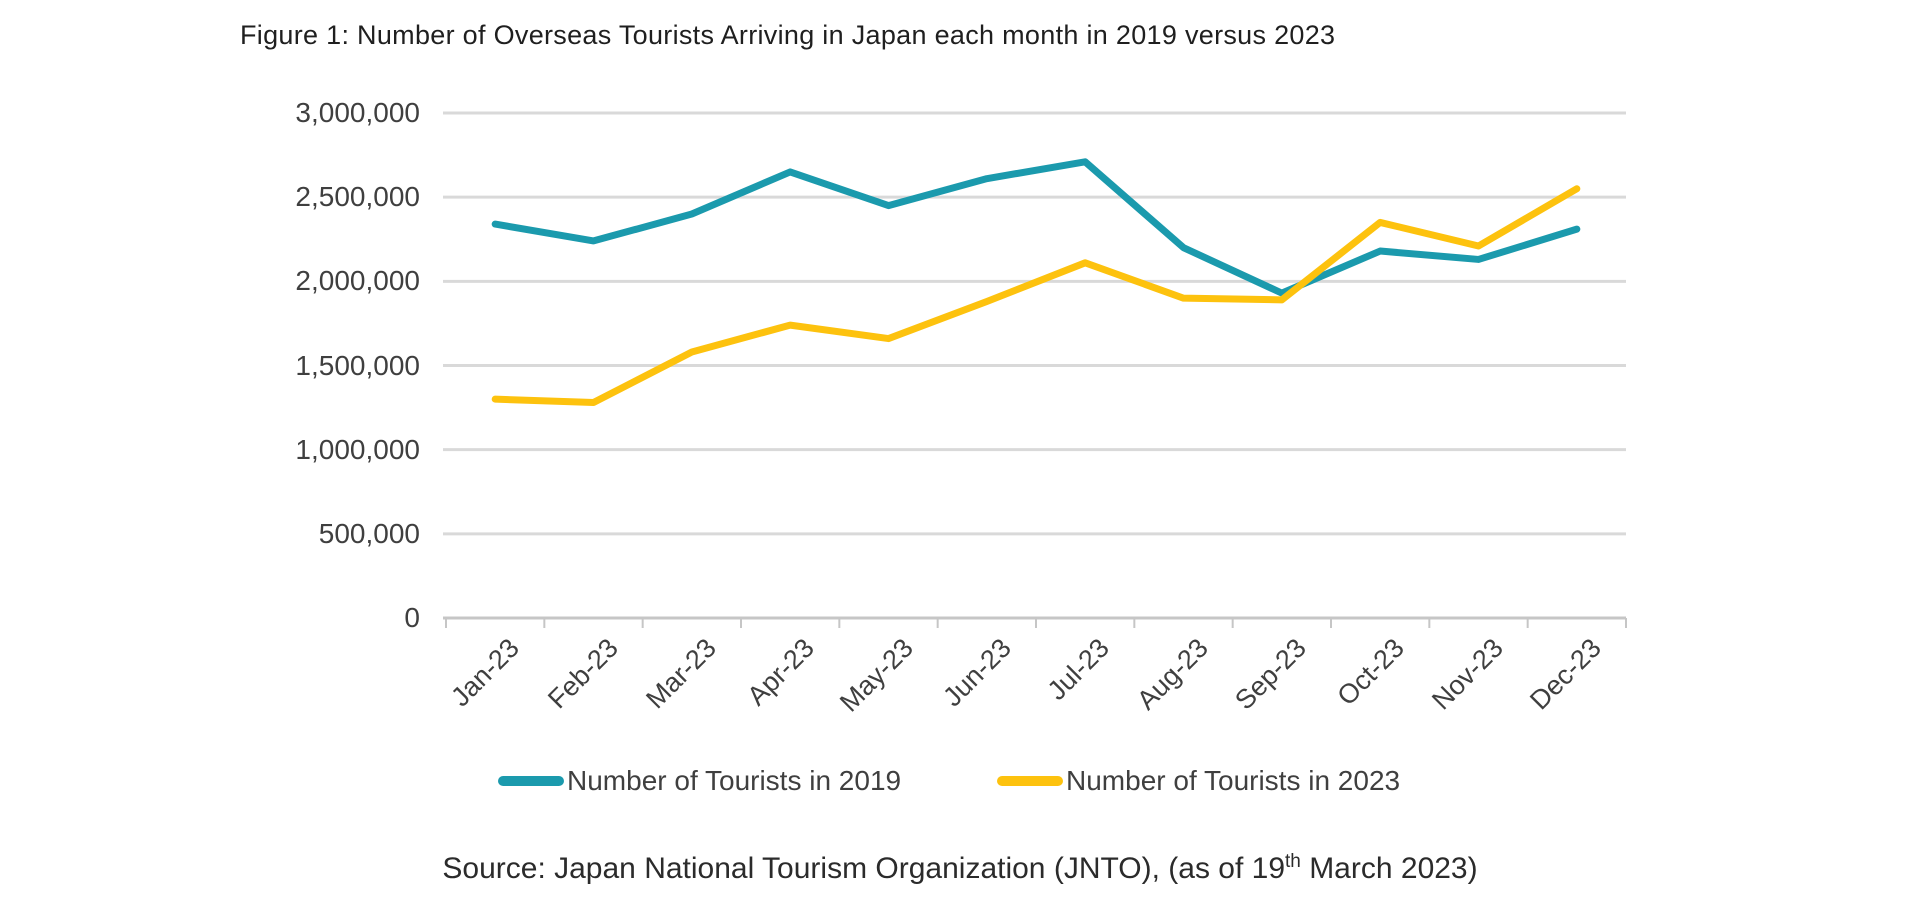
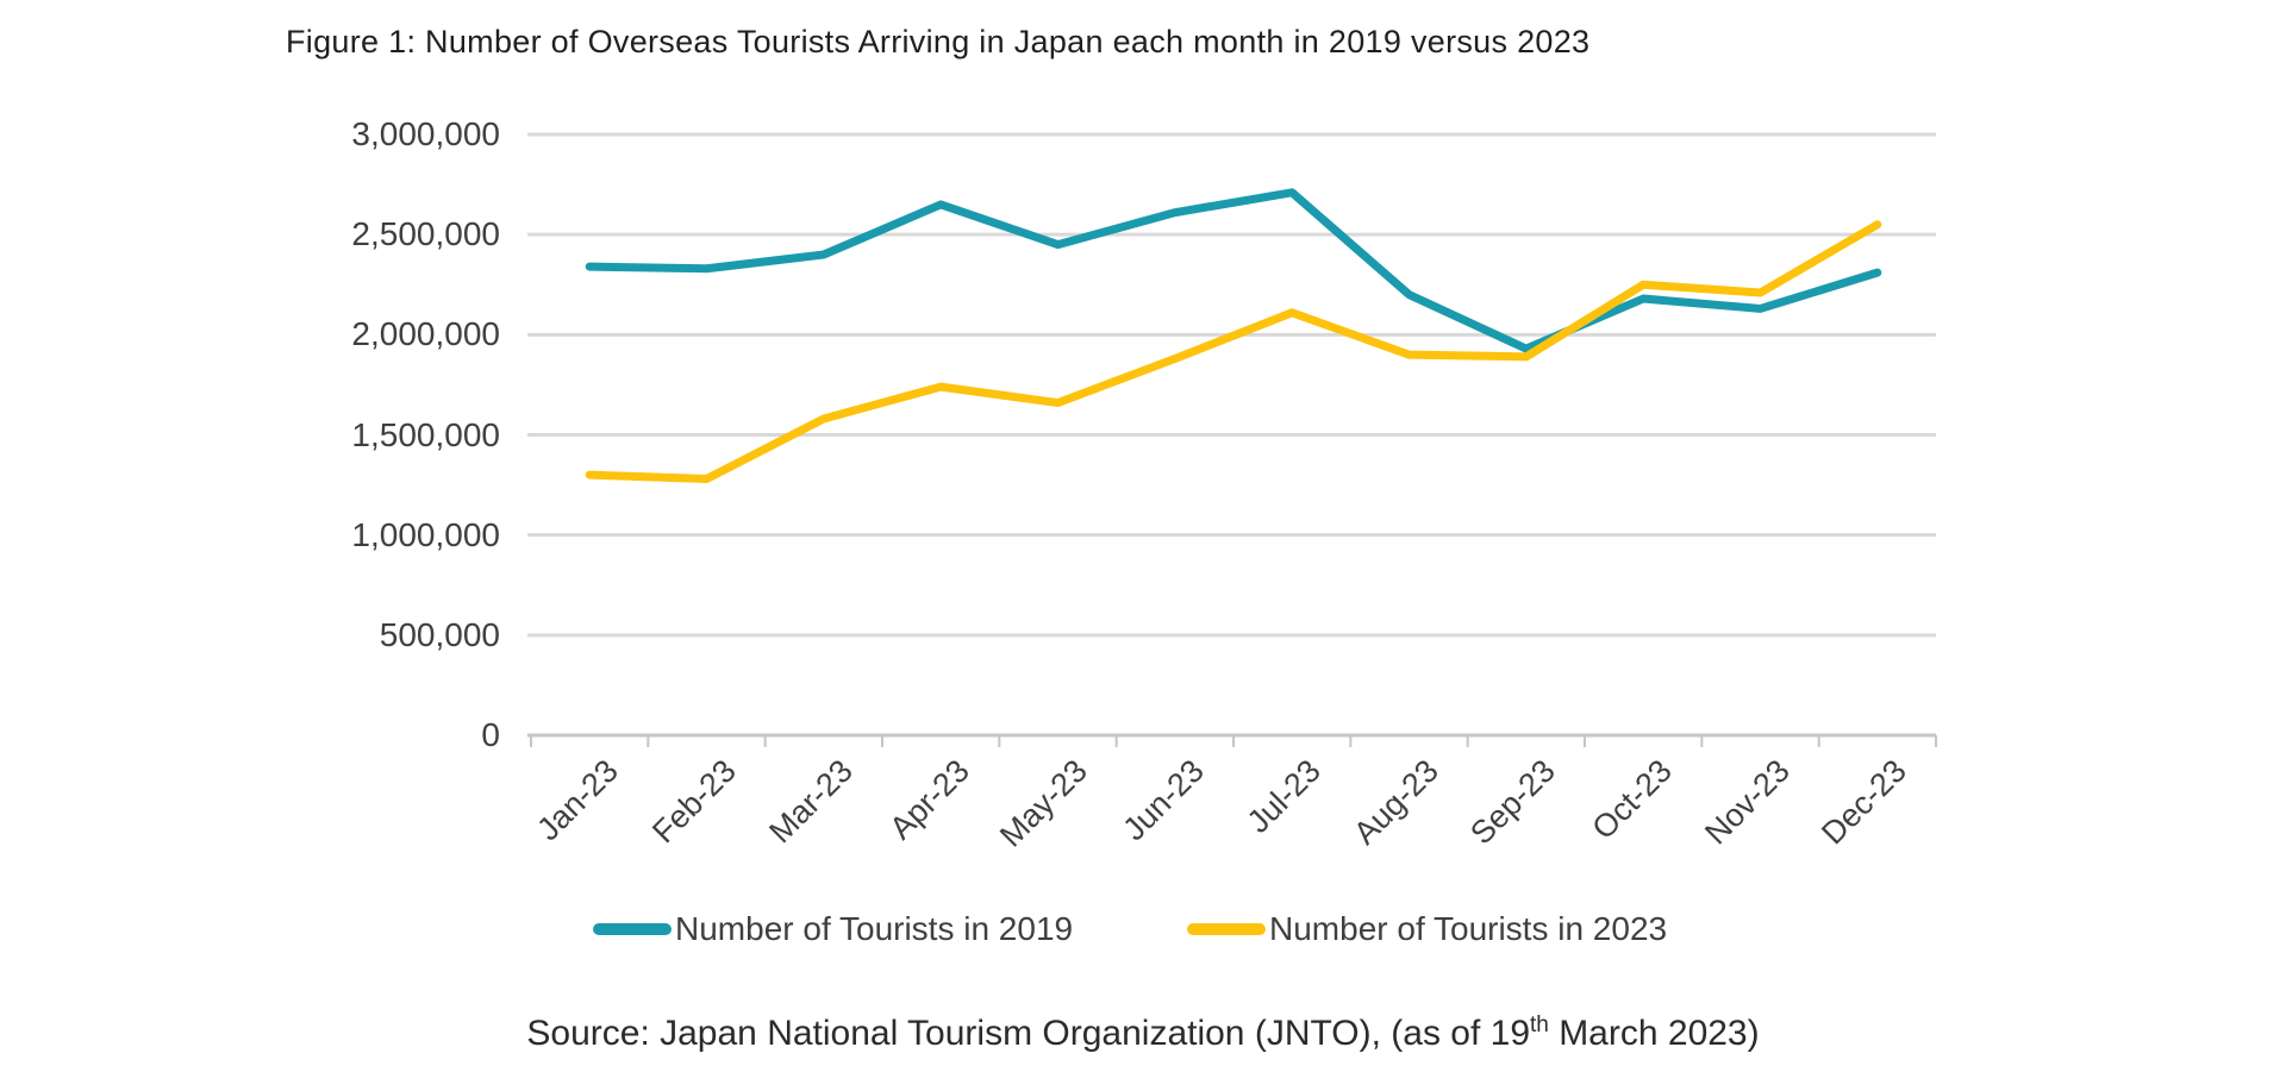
Number of Tourists in 2019/Feb-23: 2240000 -> 2330000
Number of Tourists in 2023/Oct-23: 2350000 -> 2250000
